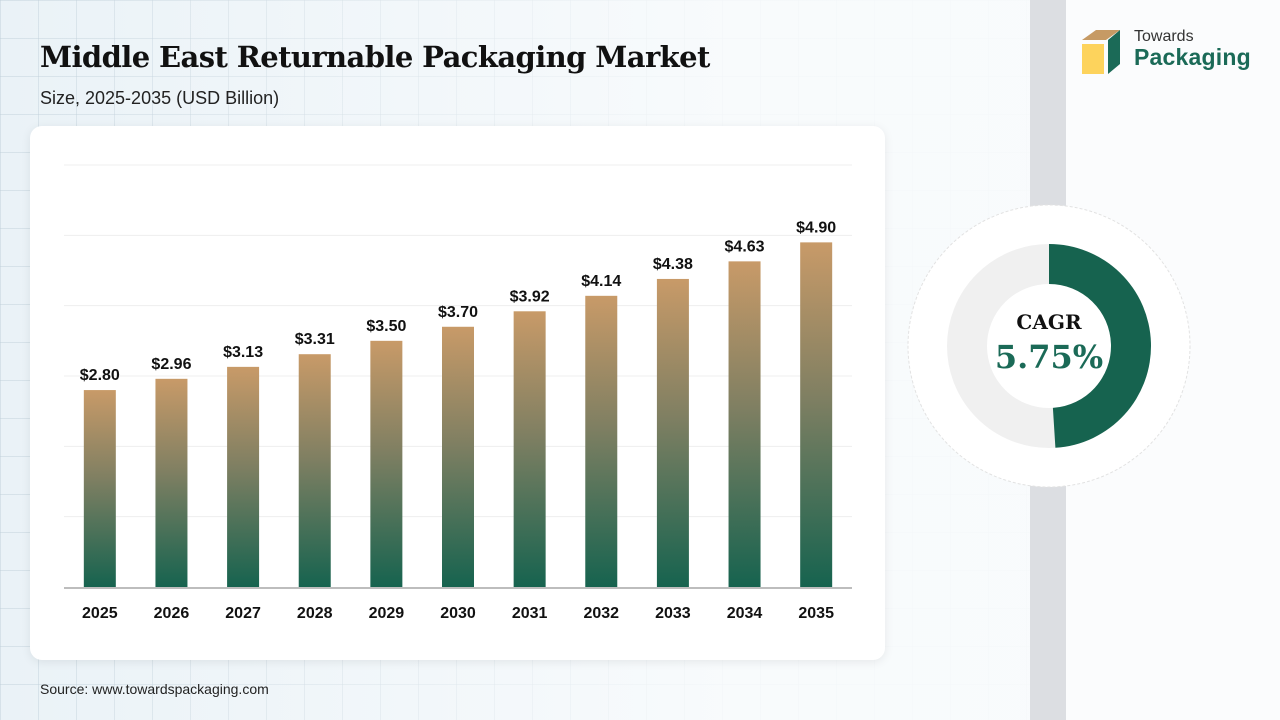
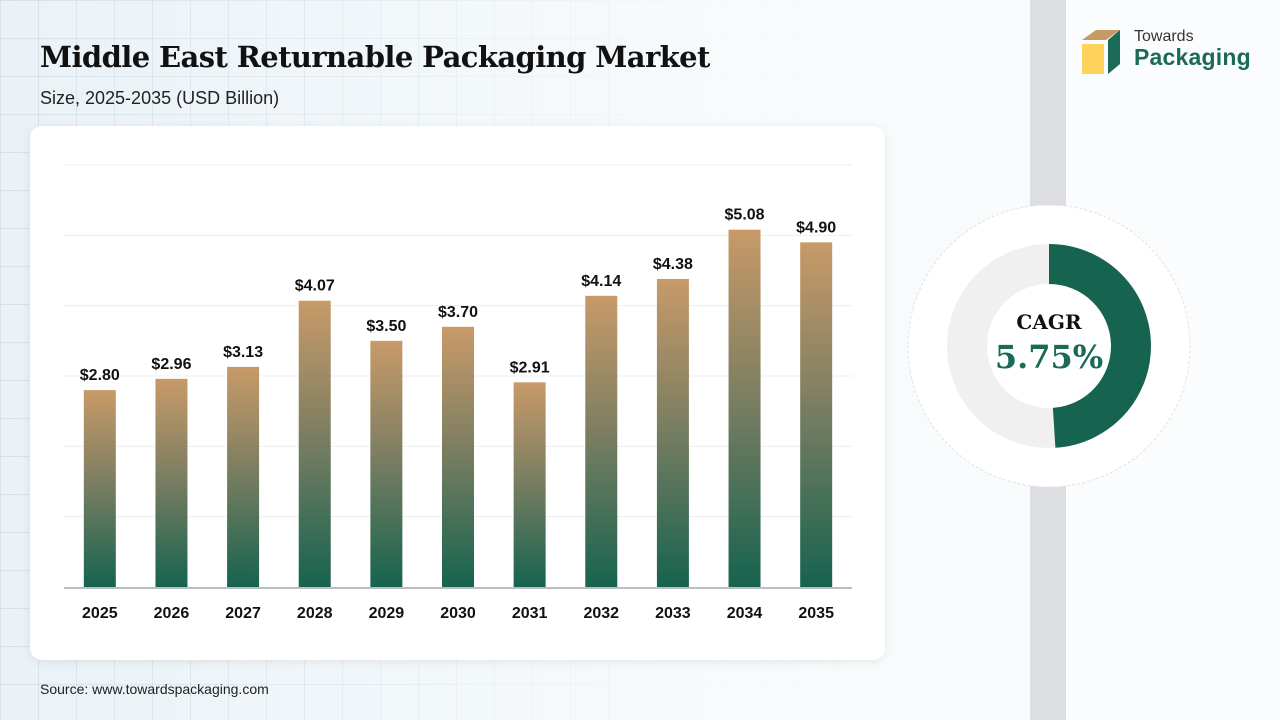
2028: $3.31 -> $4.07
2031: $3.92 -> $2.91
2034: $4.63 -> $5.08
